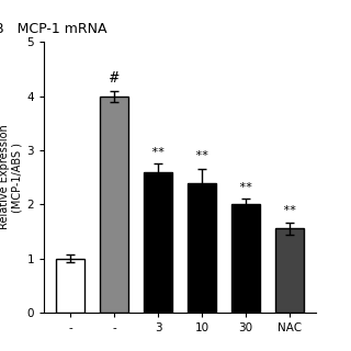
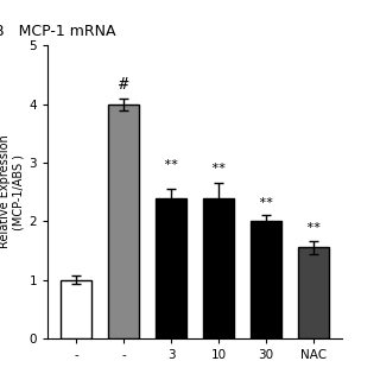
3: 2.60 -> 2.40
